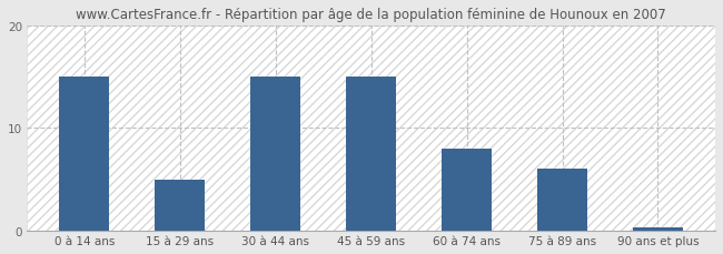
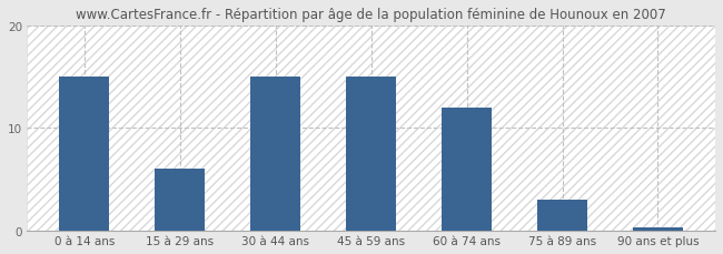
15 à 29 ans: 5.0 -> 6.0
60 à 74 ans: 8.0 -> 12.0
75 à 89 ans: 6.0 -> 3.0
